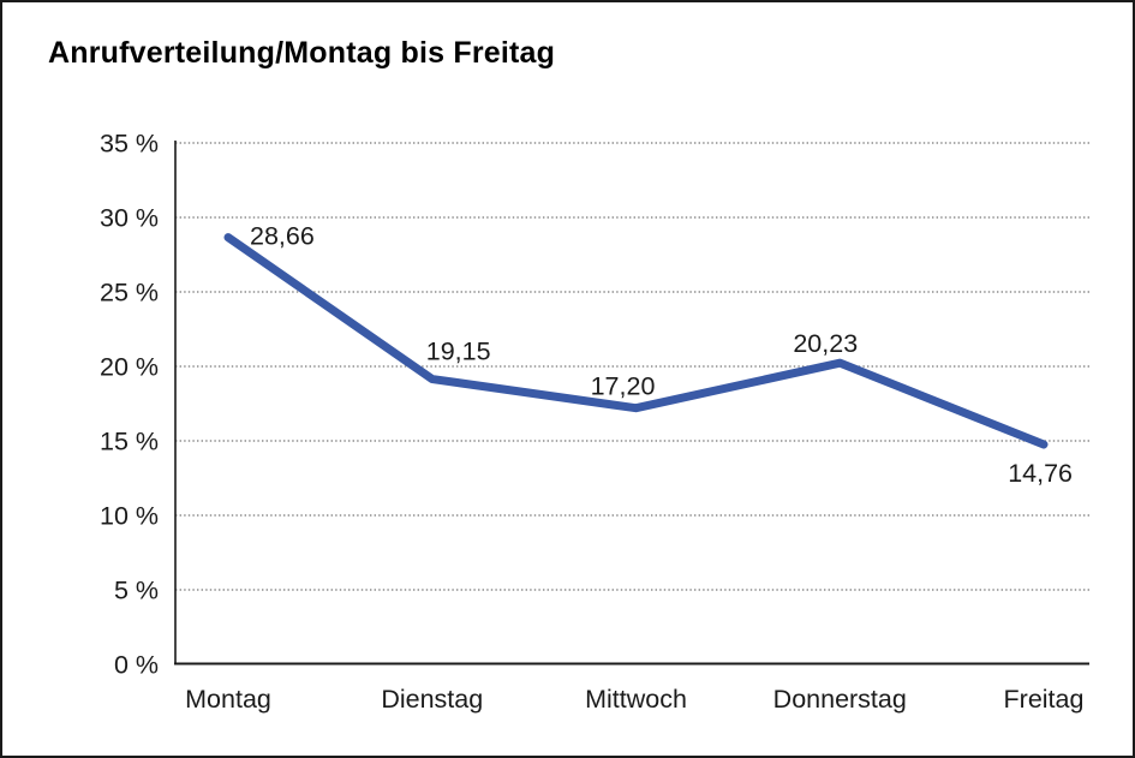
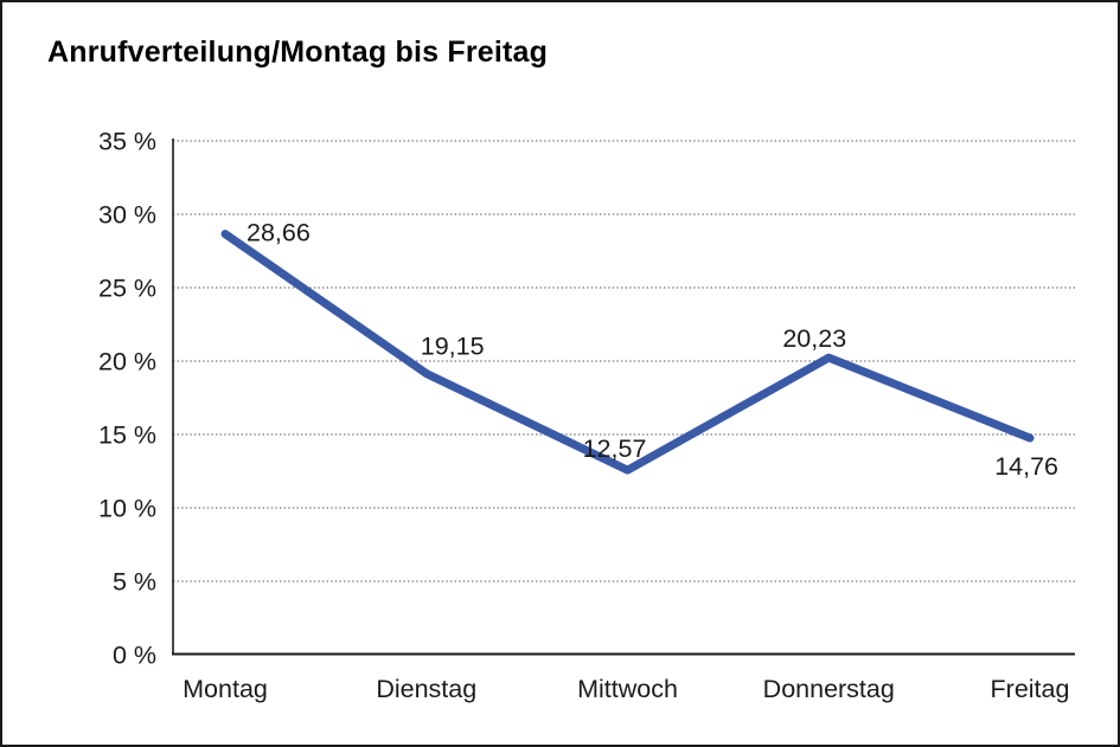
Mittwoch: 17,20 -> 12,57
